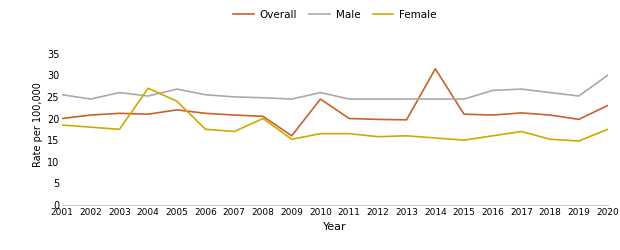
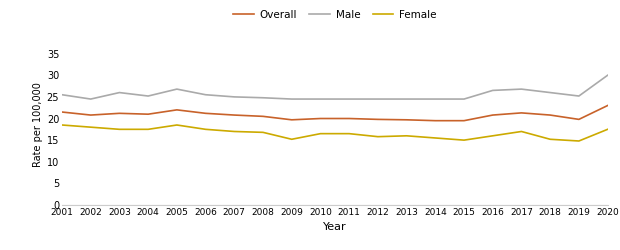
Overall/2001: 20.0 -> 21.5
Female/2004: 27.0 -> 17.5
Female/2005: 24.0 -> 18.5
Female/2008: 20.0 -> 16.8
Overall/2009: 16.0 -> 19.7
Overall/2010: 24.5 -> 20.0
Male/2010: 26.0 -> 24.5
Overall/2014: 31.5 -> 19.5
Overall/2015: 21.0 -> 19.5
